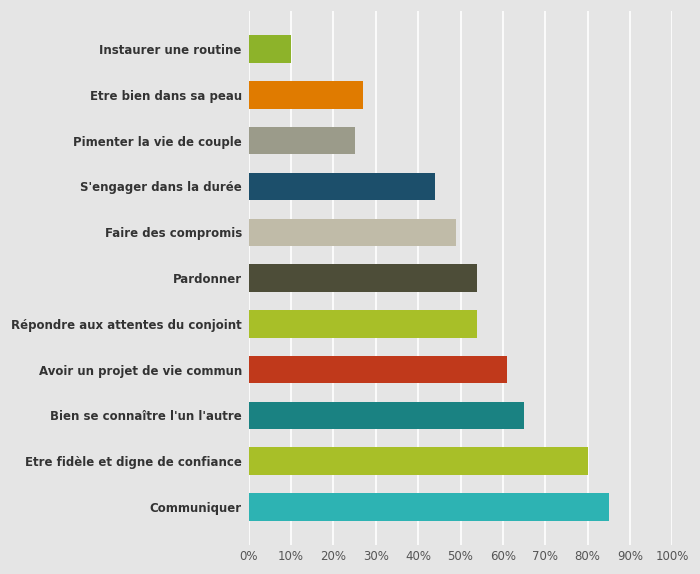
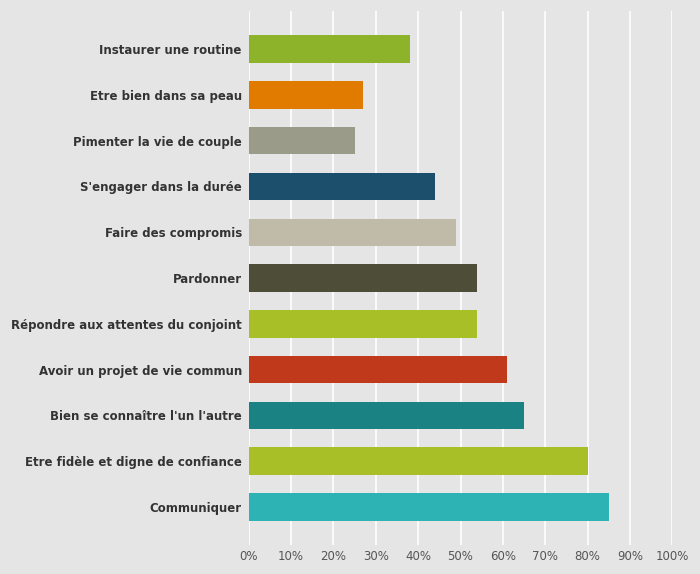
Instaurer une routine: 10% -> 38%
